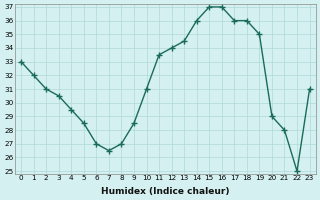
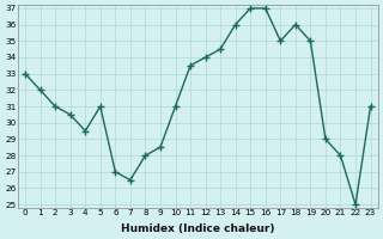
5: 28.5 -> 31.0
8: 27.0 -> 28.0
17: 36.0 -> 35.0
